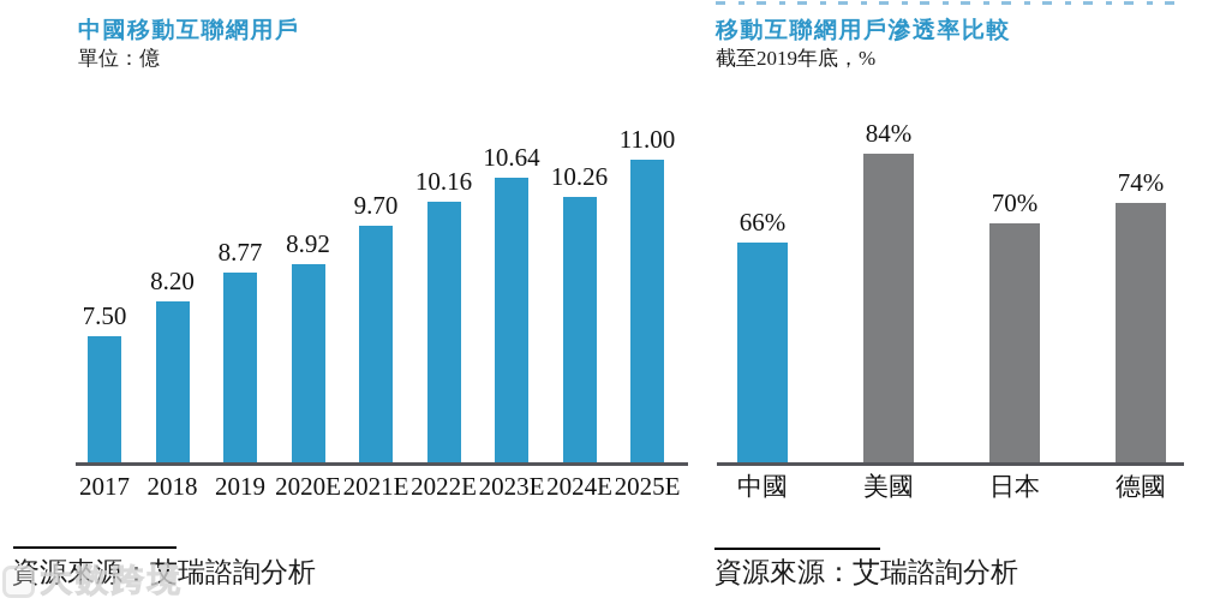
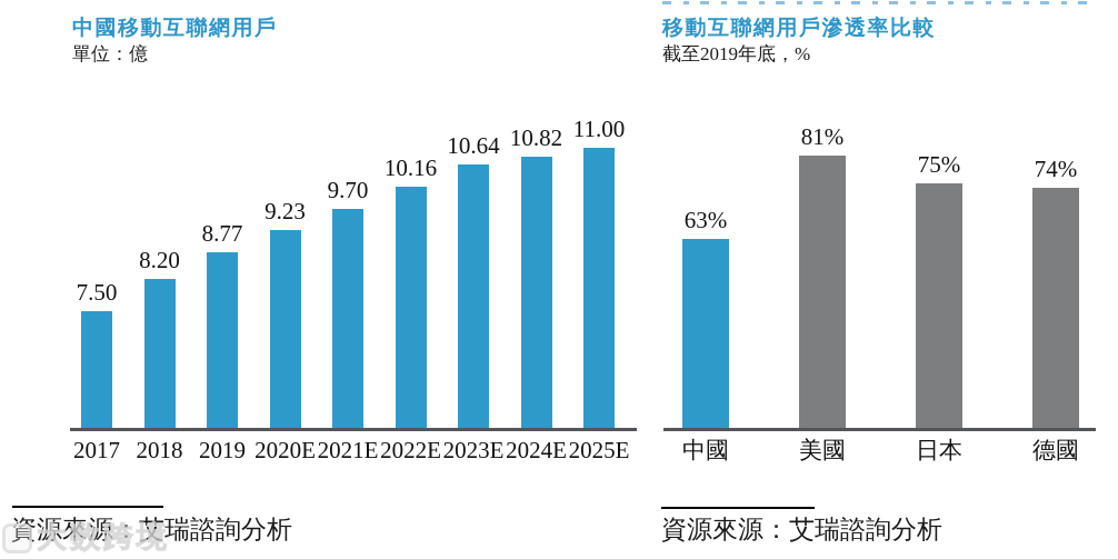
中國移動互聯網用戶/2020E: 8.92 -> 9.23
中國移動互聯網用戶/2024E: 10.26 -> 10.82
移動互聯網用戶滲透率比較/中國: 66% -> 63%
移動互聯網用戶滲透率比較/美國: 84% -> 81%
移動互聯網用戶滲透率比較/日本: 70% -> 75%
